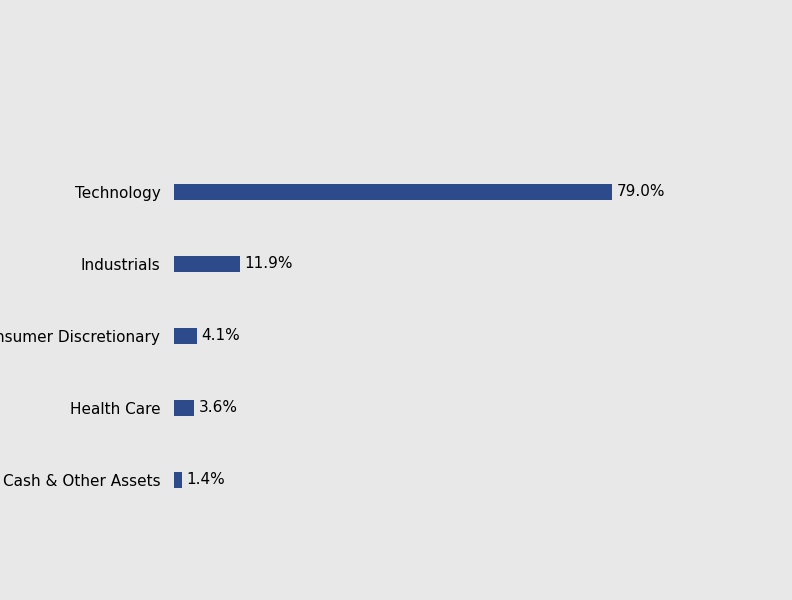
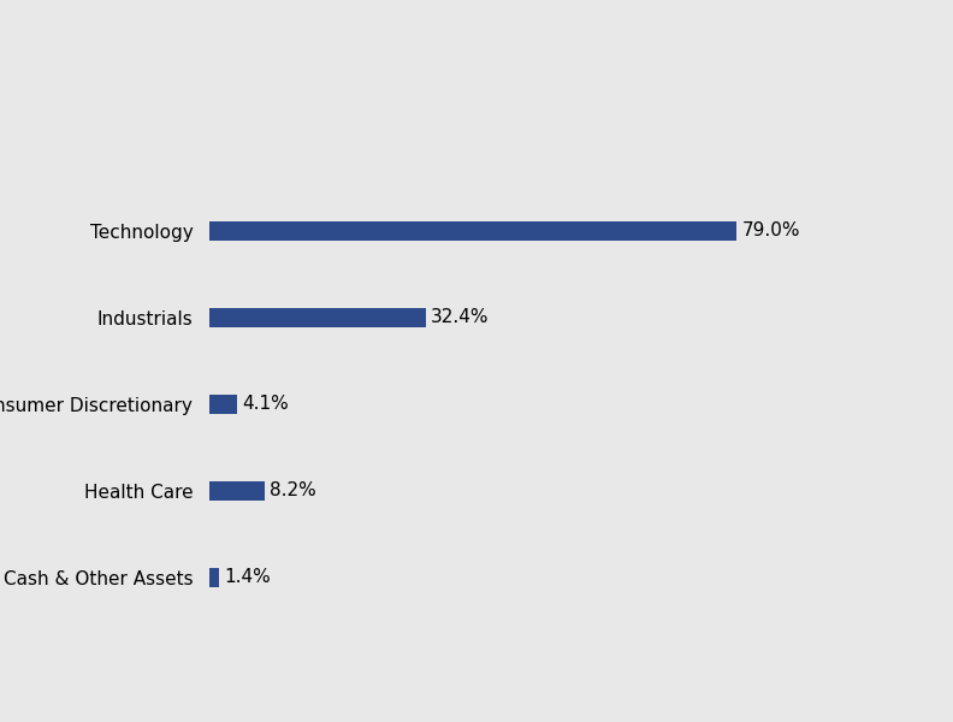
Industrials: 11.9% -> 32.4%
Health Care: 3.6% -> 8.2%
